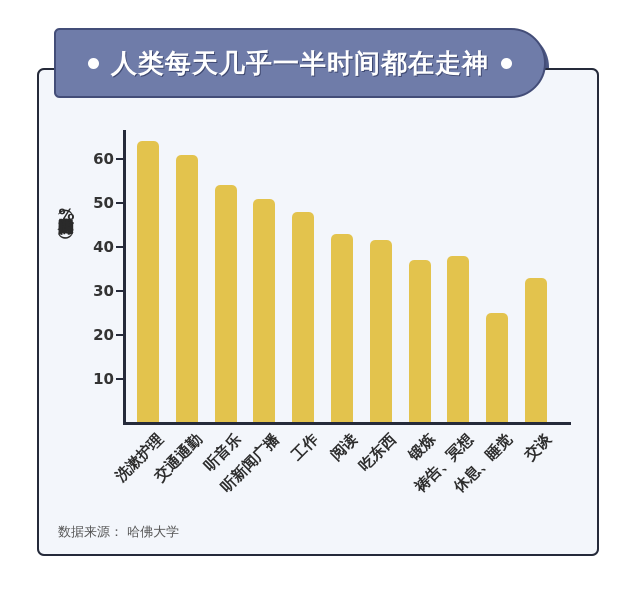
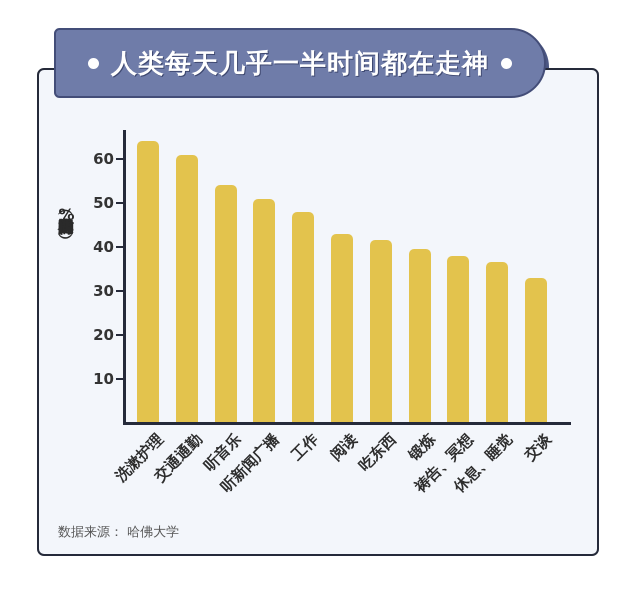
锻炼: 37 -> 40
休息、睡觉: 25 -> 36
